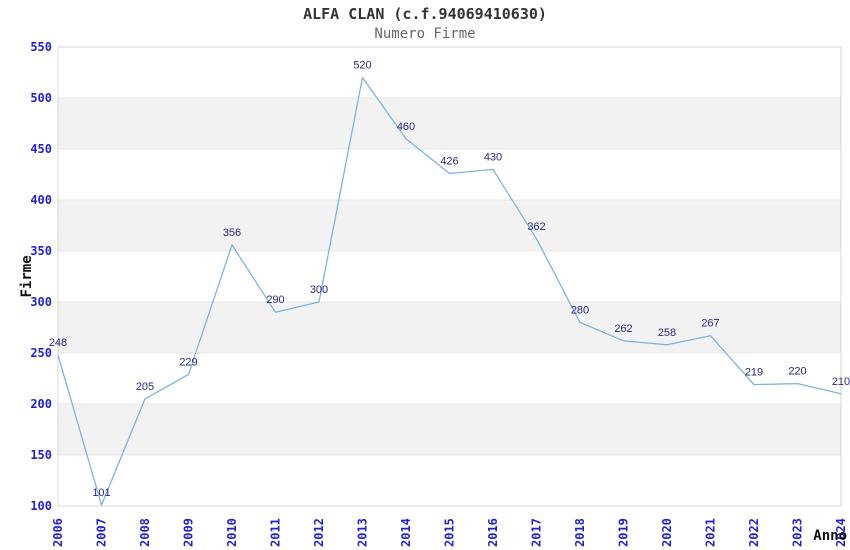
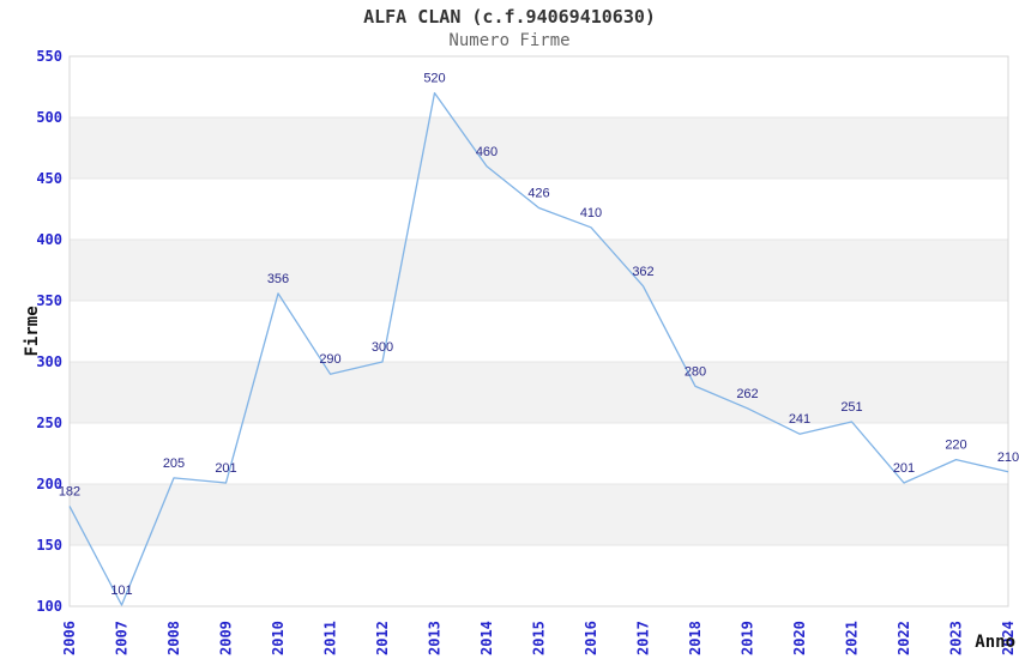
2006: 248 -> 182
2009: 229 -> 201
2016: 430 -> 410
2020: 258 -> 241
2021: 267 -> 251
2022: 219 -> 201
